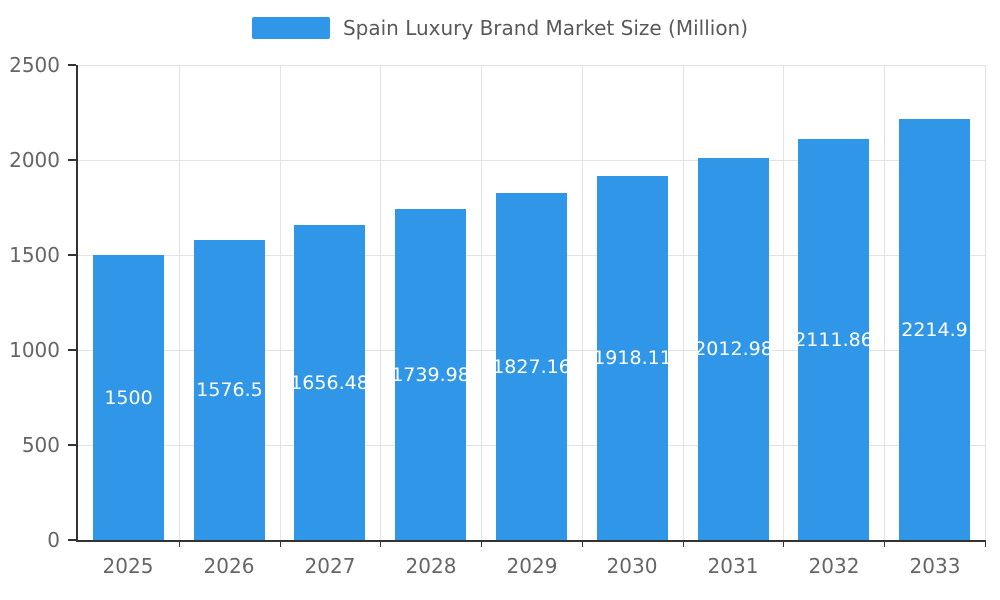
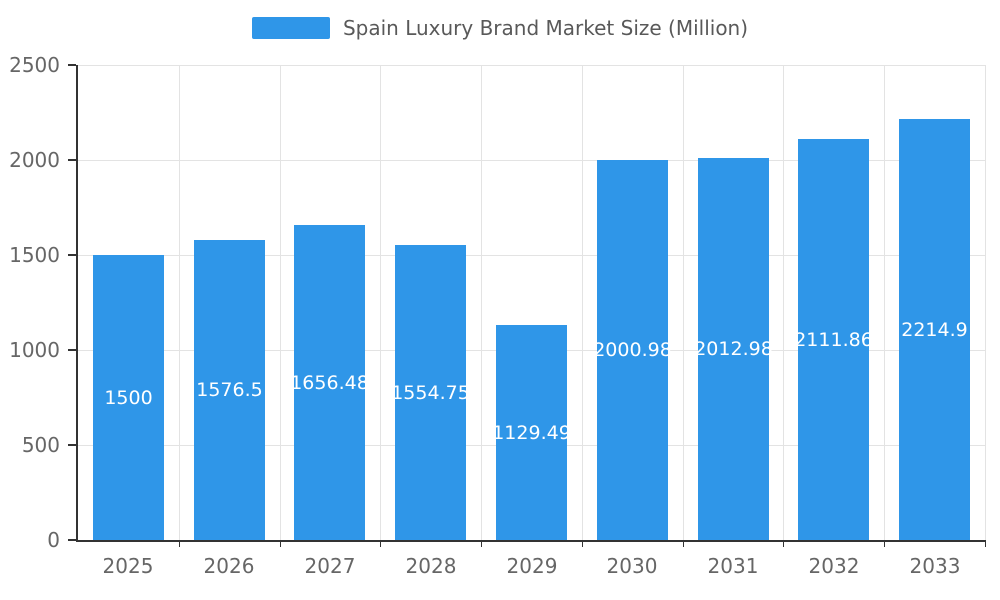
2028: 1739.98 -> 1554.75
2029: 1827.16 -> 1129.49
2030: 1918.11 -> 2000.98
